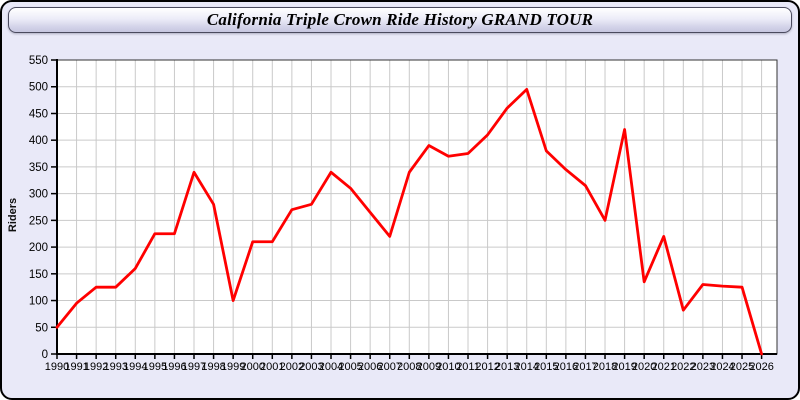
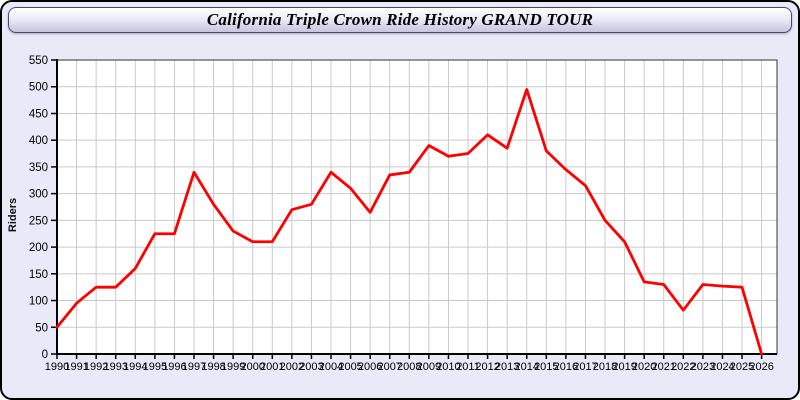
1999: 100 -> 230
2007: 220 -> 340
2013: 460 -> 380
2019: 420 -> 210
2021: 220 -> 130
